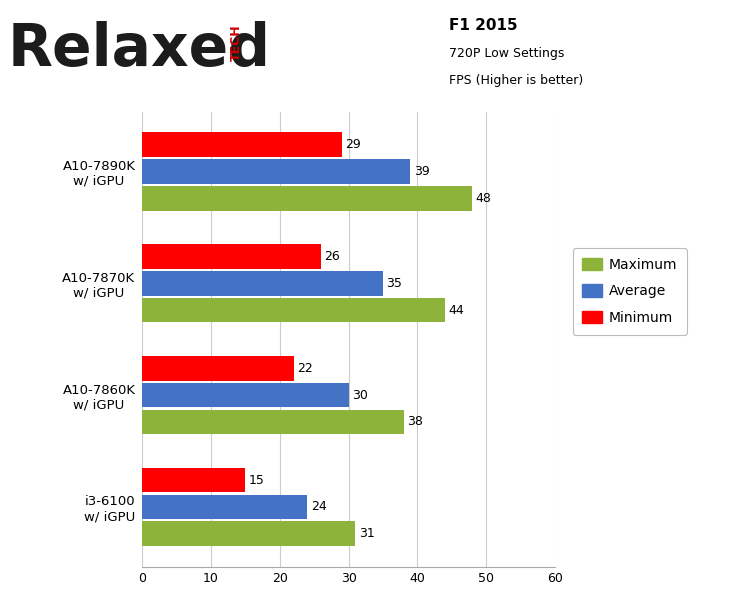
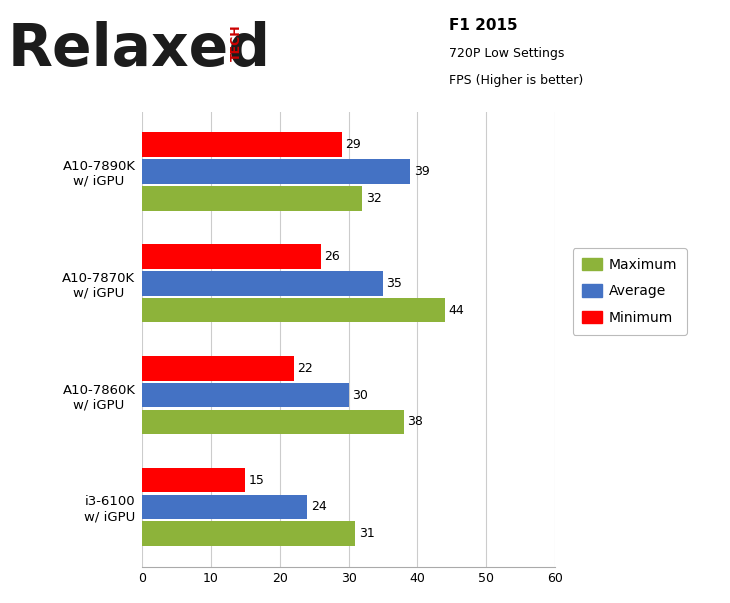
Maximum/A10-7890K w/ iGPU: 48 -> 32
